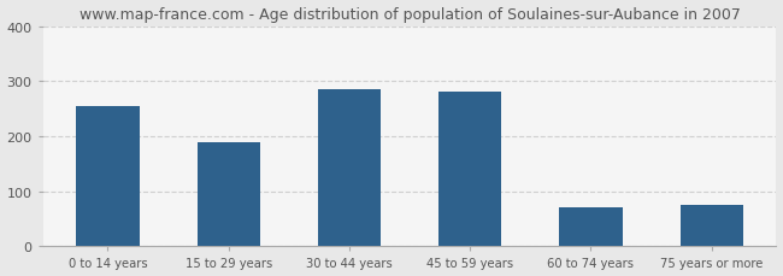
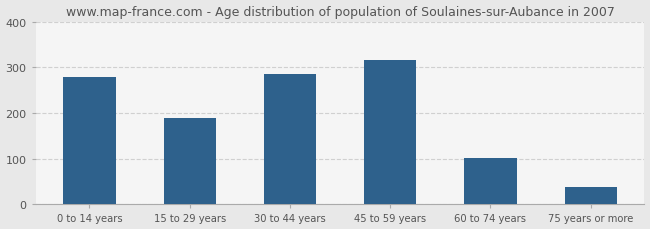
0 to 14 years: 255 -> 278
45 to 59 years: 280 -> 315
60 to 74 years: 70 -> 102
75 years or more: 75 -> 37
